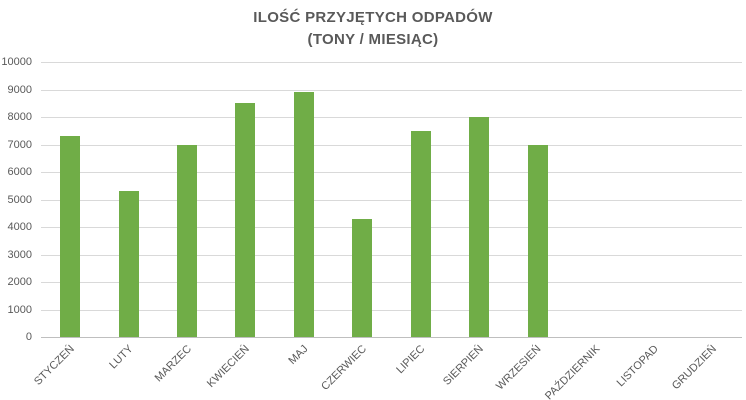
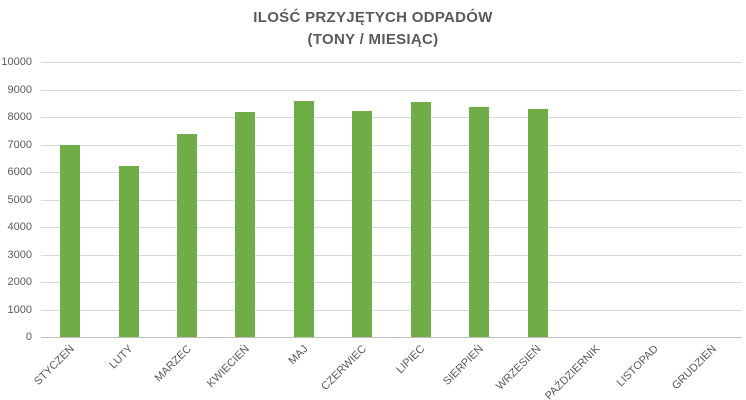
STYCZEŃ: 7300 -> 7000
LUTY: 5300 -> 6200
MARZEC: 7000 -> 7400
KWIECIEŃ: 8500 -> 8200
MAJ: 8900 -> 8600
CZERWIEC: 4300 -> 8200
LIPIEC: 7500 -> 8500
SIERPIEŃ: 8000 -> 8400
WRZESIEŃ: 7000 -> 8300
